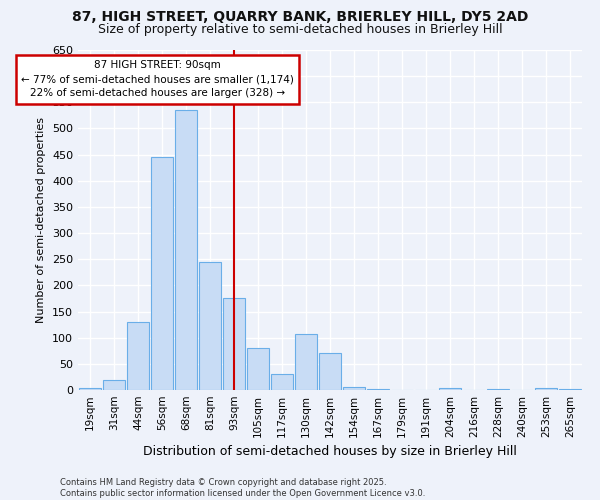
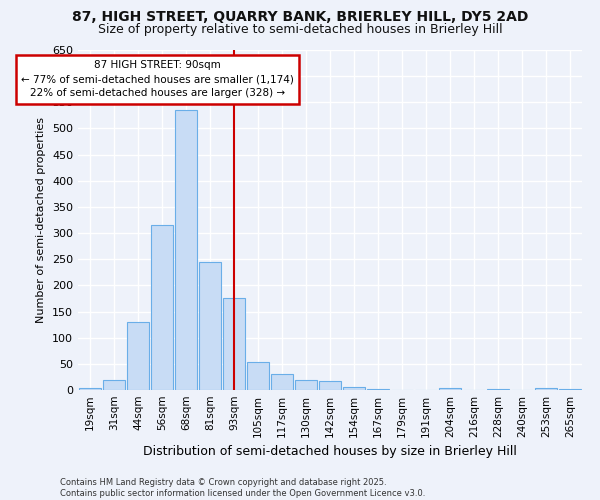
56sqm: 446 -> 315
105sqm: 80 -> 53
130sqm: 108 -> 20
142sqm: 70 -> 17
